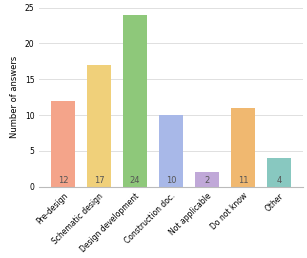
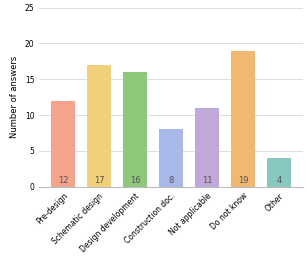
Design development: 24 -> 16
Construction doc.: 10 -> 8
Not applicable: 2 -> 11
Do not know: 11 -> 19
